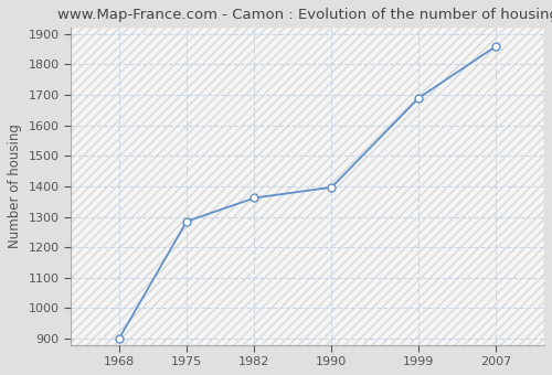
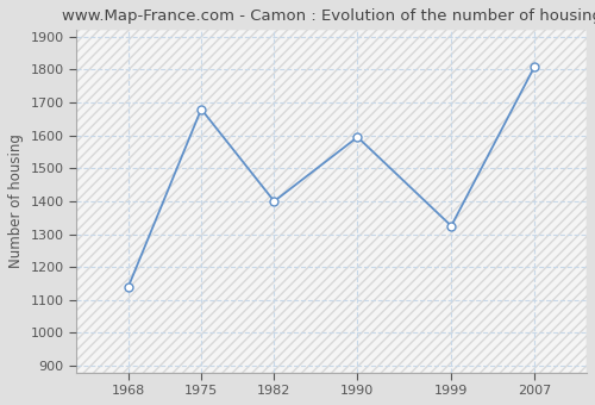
1968: 900 -> 1140
1975: 1285 -> 1680
1982: 1362 -> 1400
1990: 1397 -> 1595
1999: 1690 -> 1325
2007: 1860 -> 1810
